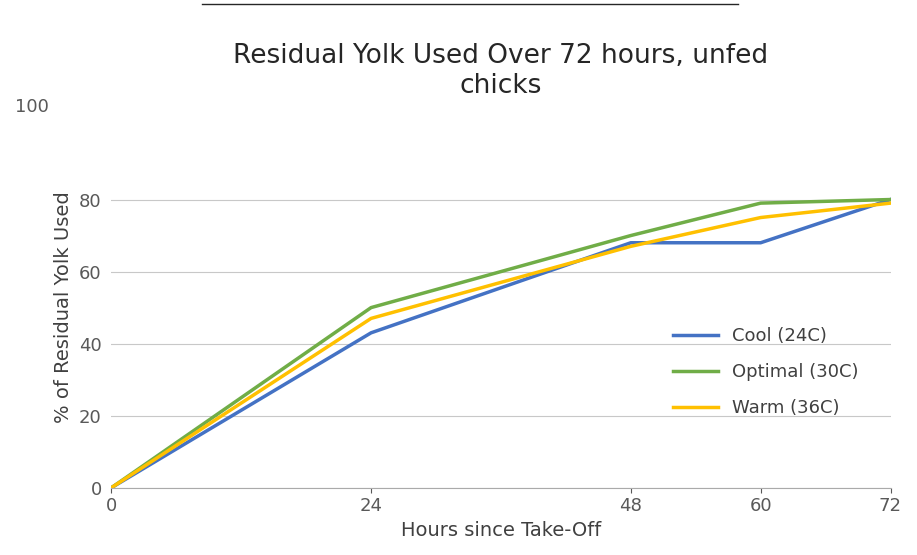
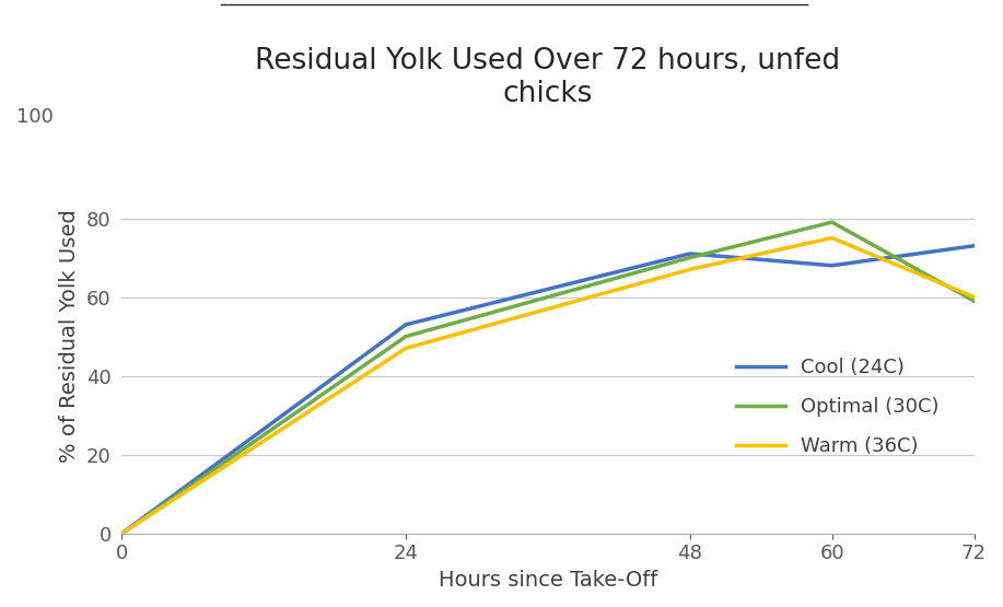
Cool (24C)/24: 43 -> 53
Cool (24C)/48: 68 -> 71
Cool (24C)/72: 80 -> 73
Optimal (30C)/72: 80 -> 59
Warm (36C)/72: 79 -> 60
